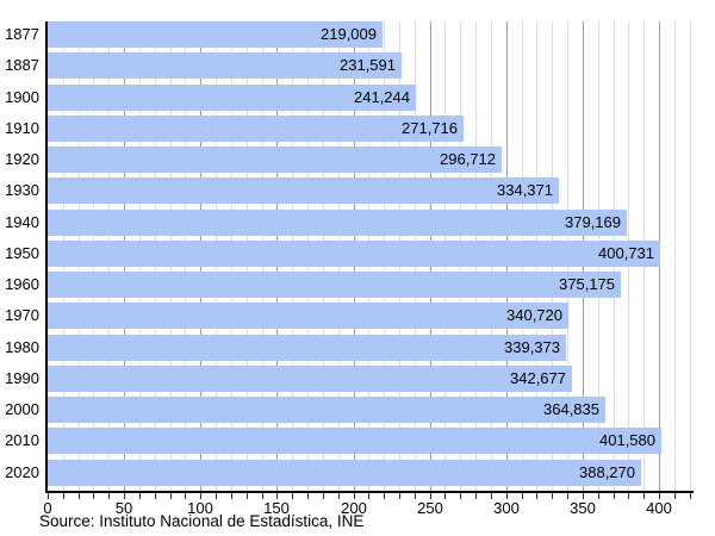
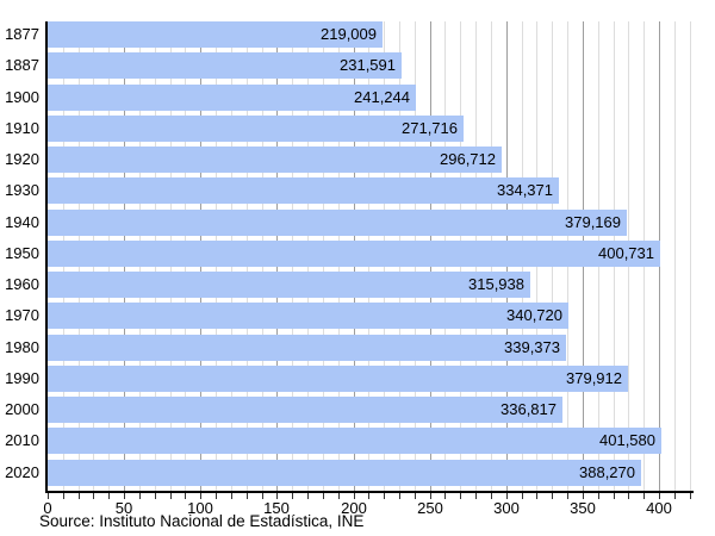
1960: 375,175 -> 315,938
1990: 342,677 -> 379,912
2000: 364,835 -> 336,817
